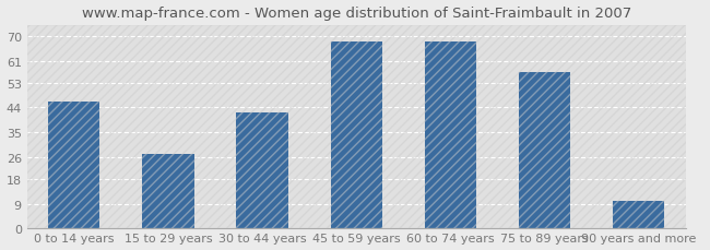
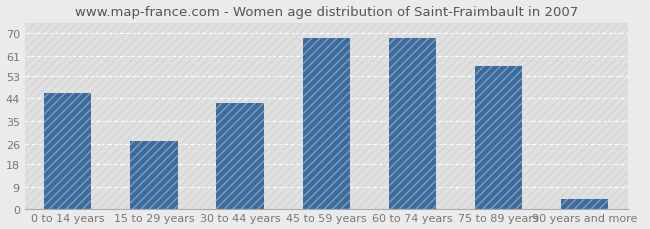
90 years and more: 10 -> 4
